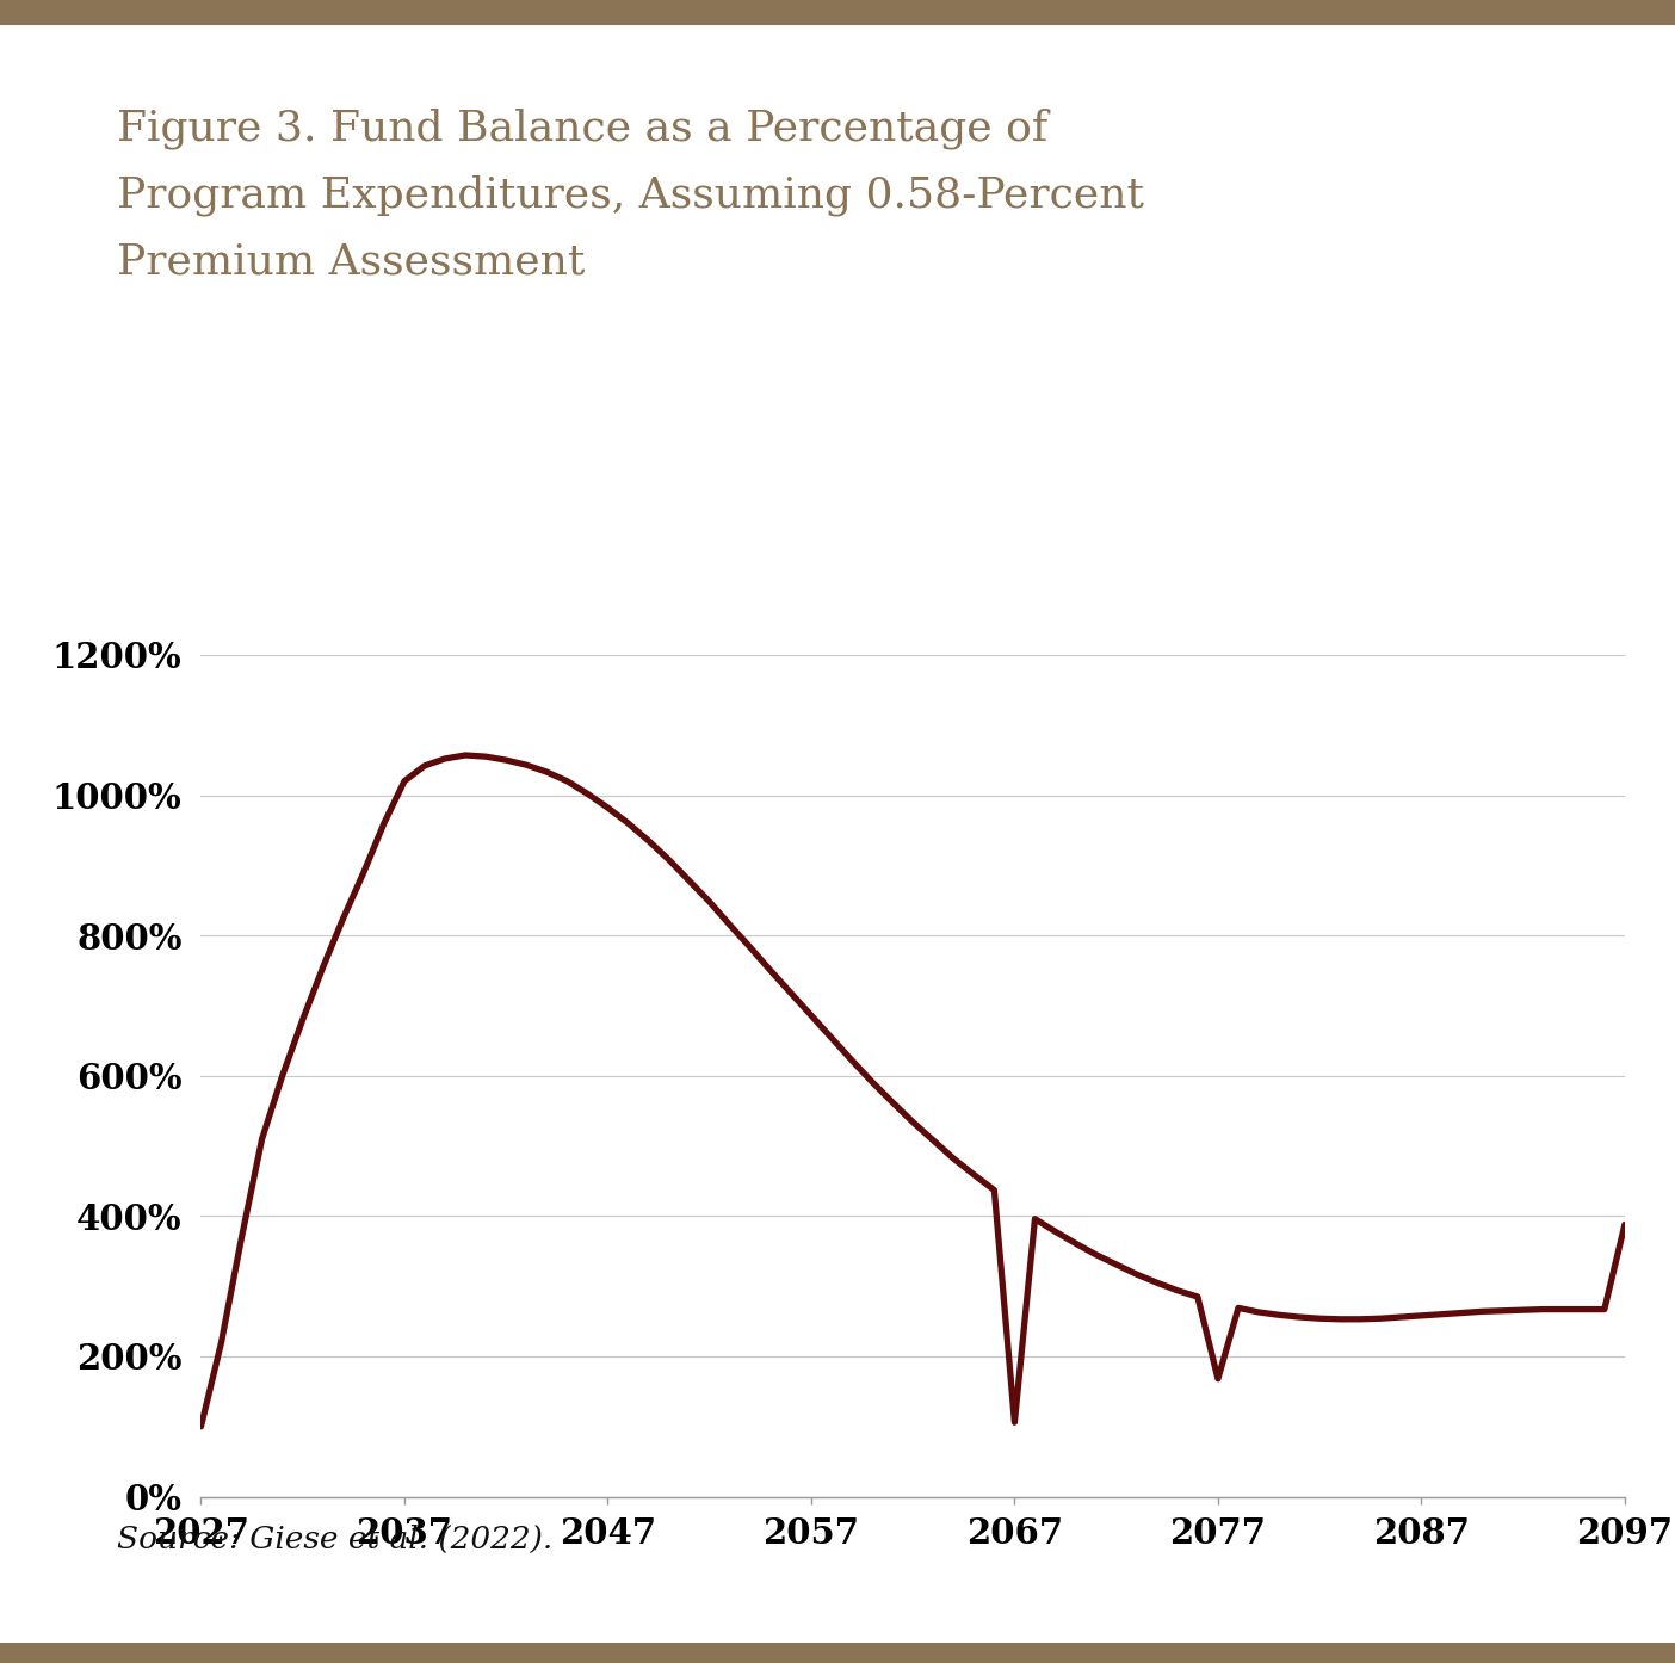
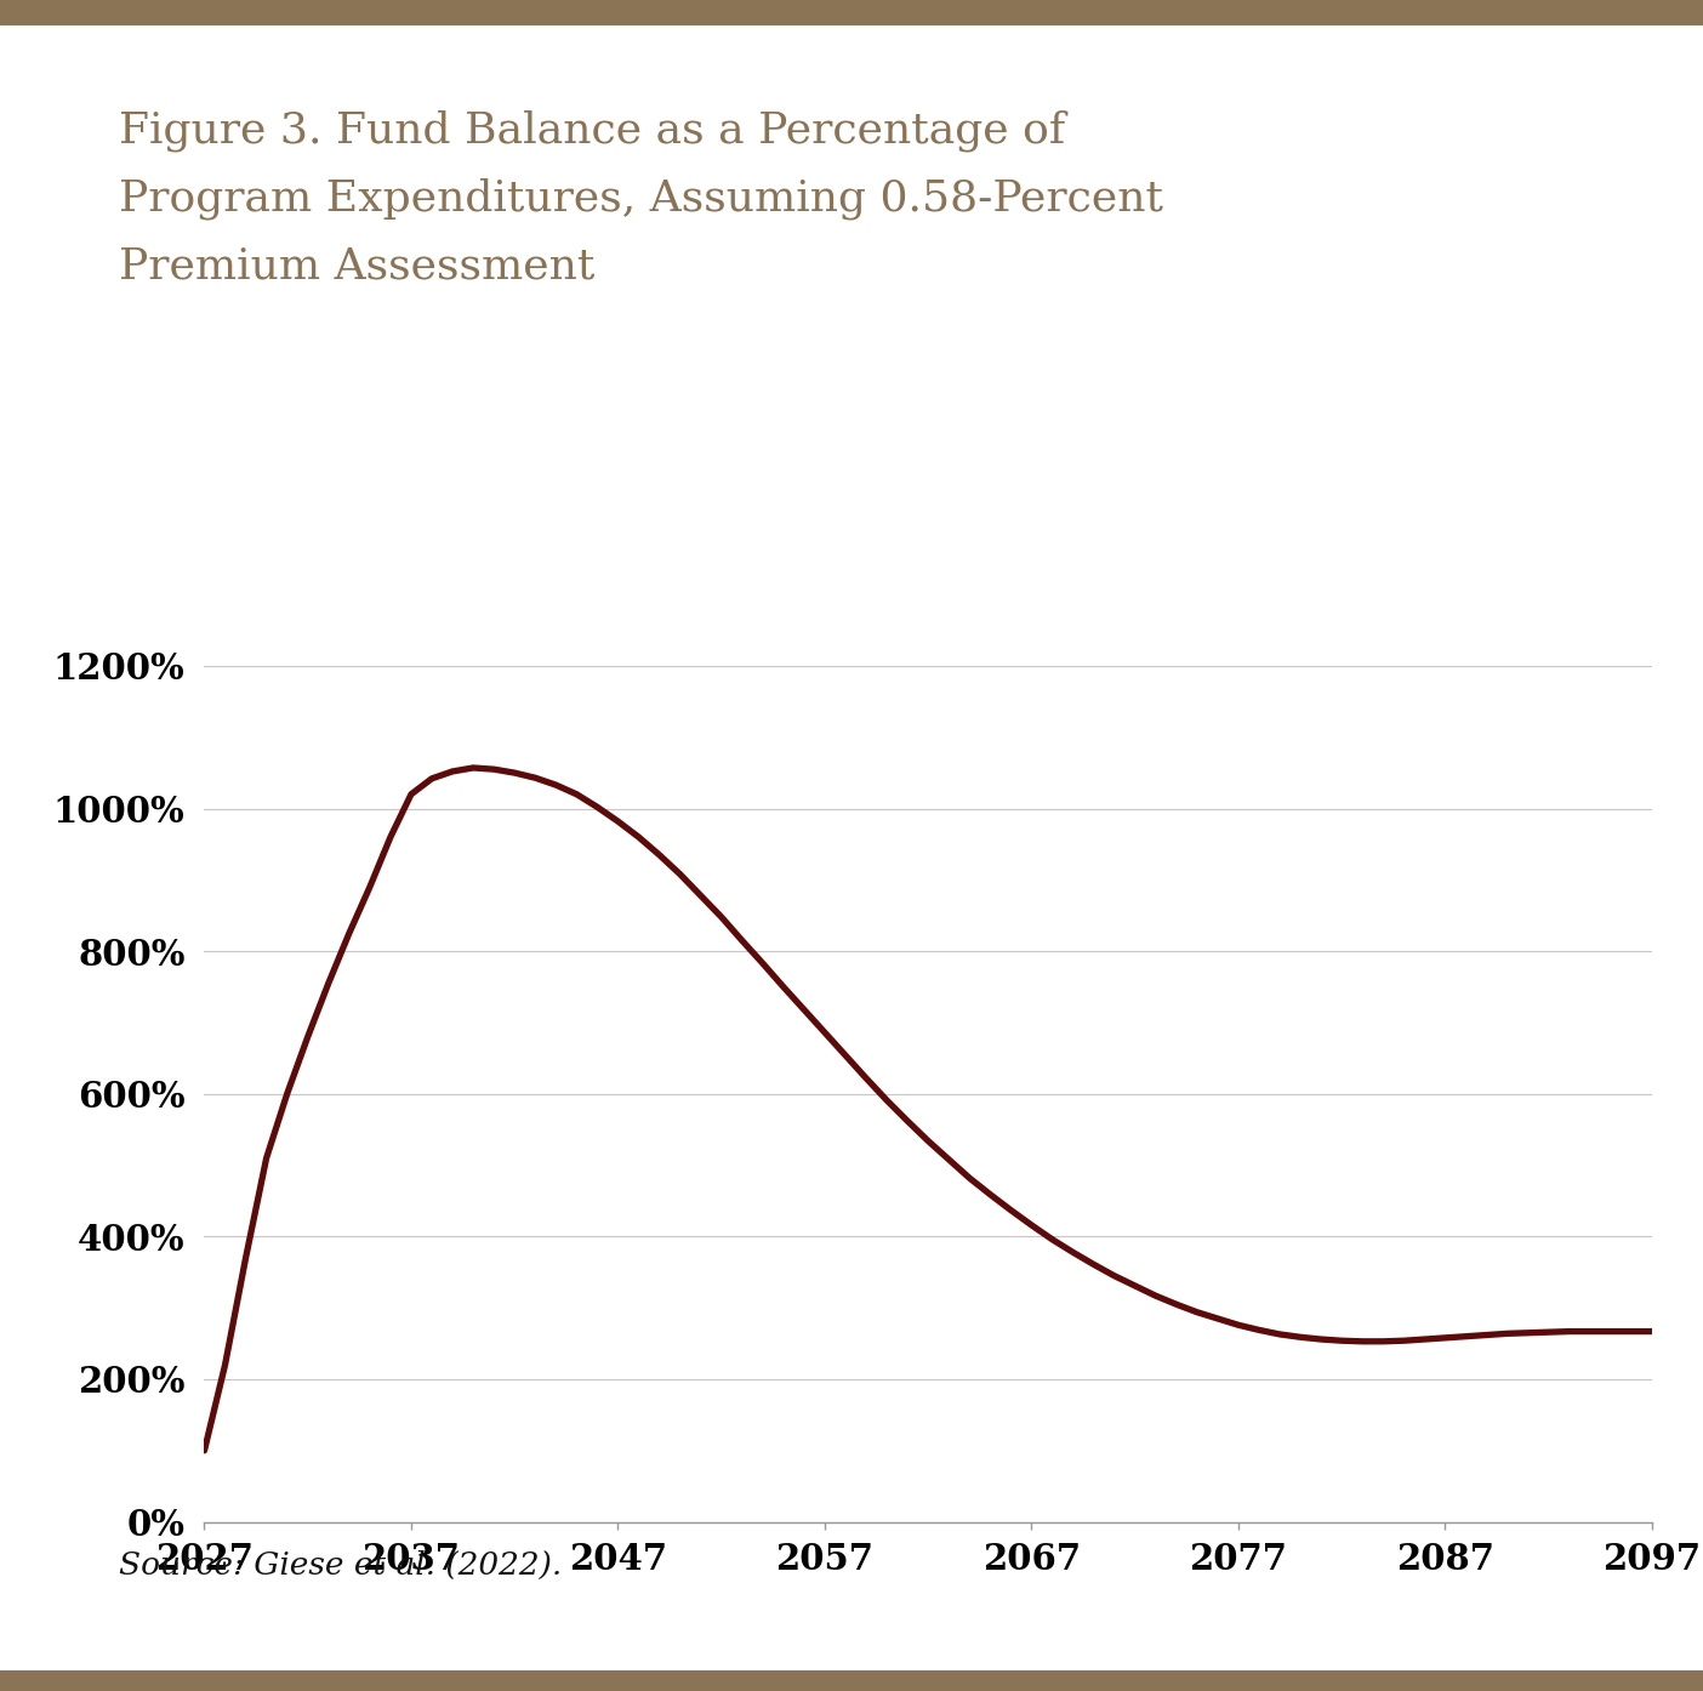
2067: 106% -> 416%
2077: 168% -> 276%
2097: 388% -> 267%
